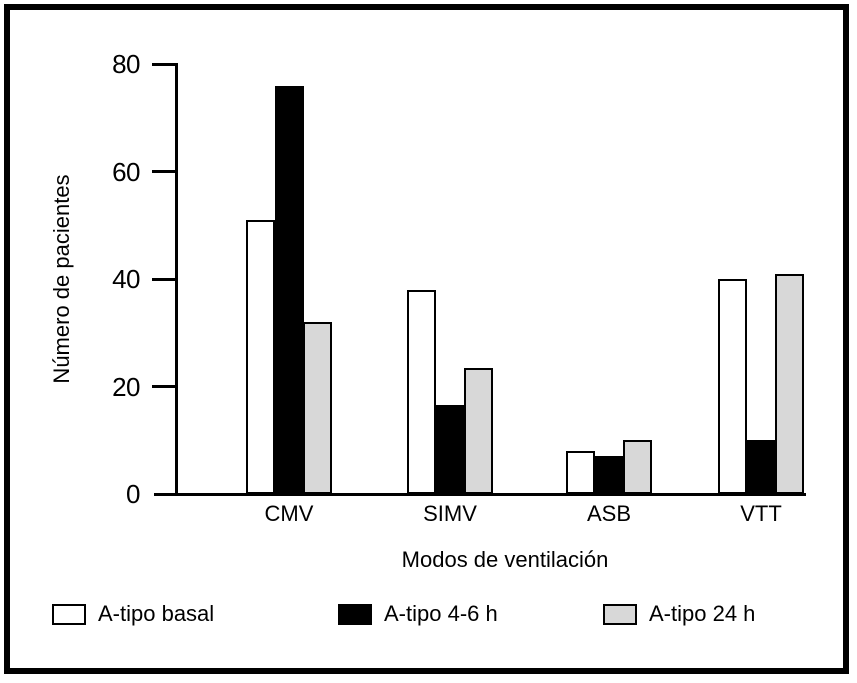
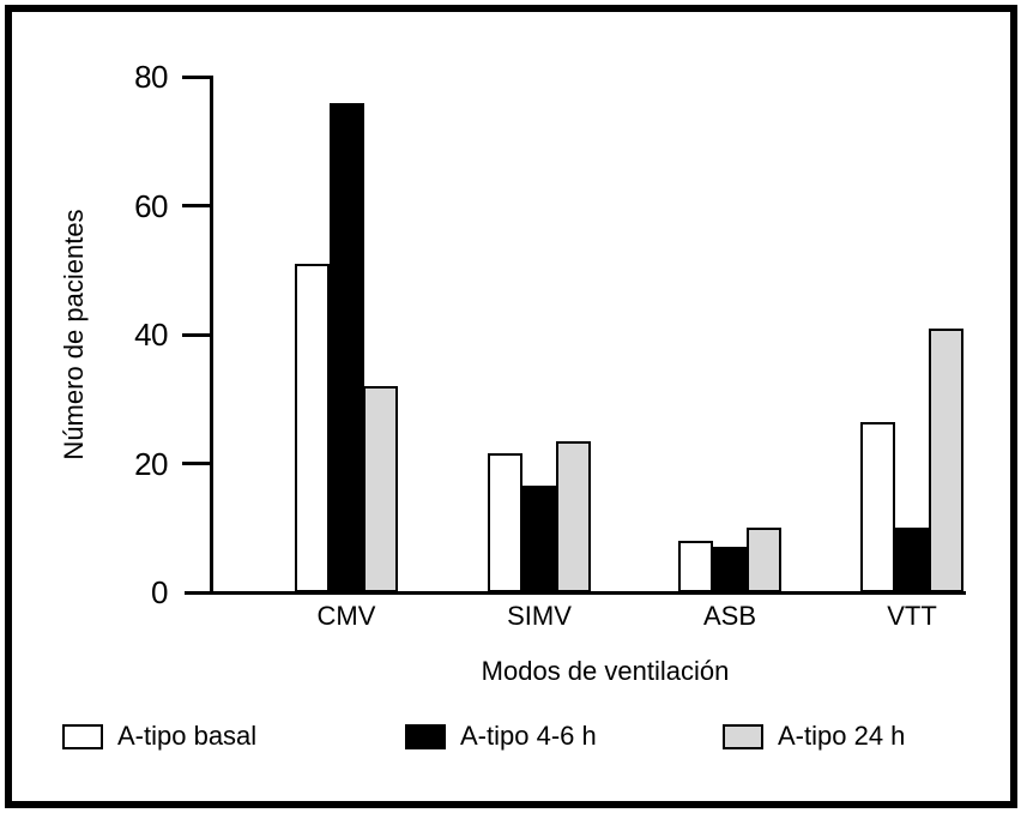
A-tipo basal/SIMV: 38 -> 22
A-tipo basal/VTT: 40 -> 26
